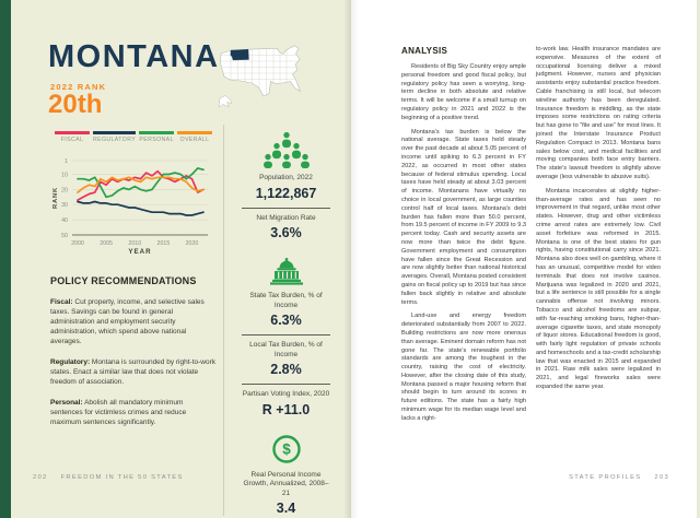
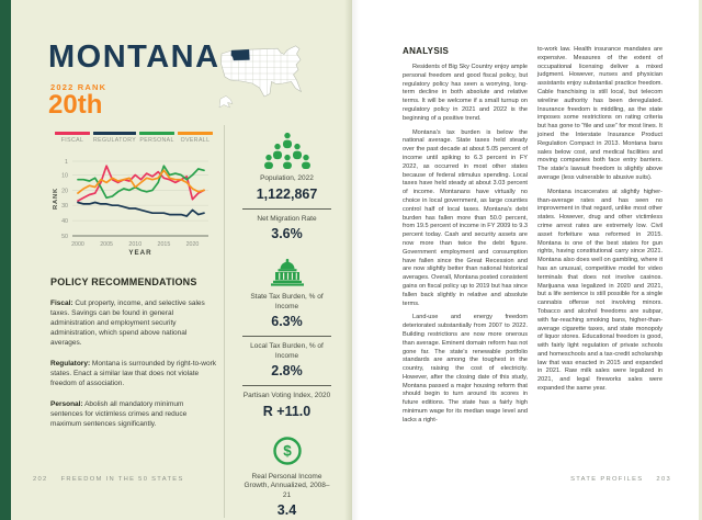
FISCAL/2005: 17 -> 4
FISCAL/2010: 12 -> 10
OVERALL/2010: 14 -> 18
PERSONAL/2015: 10 -> 4
OVERALL/2015: 12 -> 7
FISCAL/2020: 13 -> 26
REGULATORY/2020: 37 -> 33
